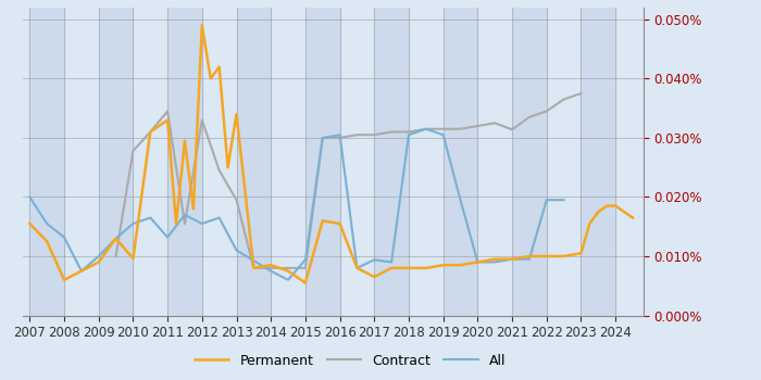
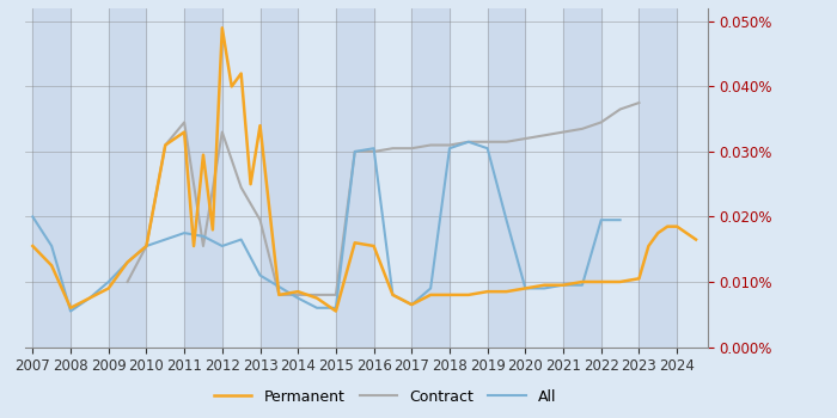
All/2008: 0.0132% -> 0.0055%
Permanent/2010: 0.0096% -> 0.0155%
Contract/2010: 0.0278% -> 0.0155%
All/2011: 0.0132% -> 0.0175%
All/2015: 0.0094% -> 0.0060%
All/2017: 0.0094% -> 0.0065%
Contract/2021: 0.0314% -> 0.0330%
